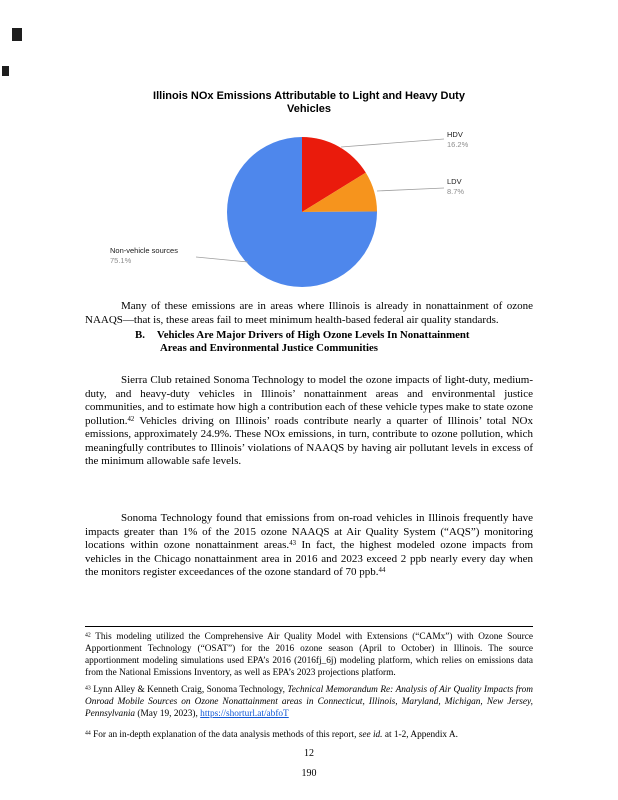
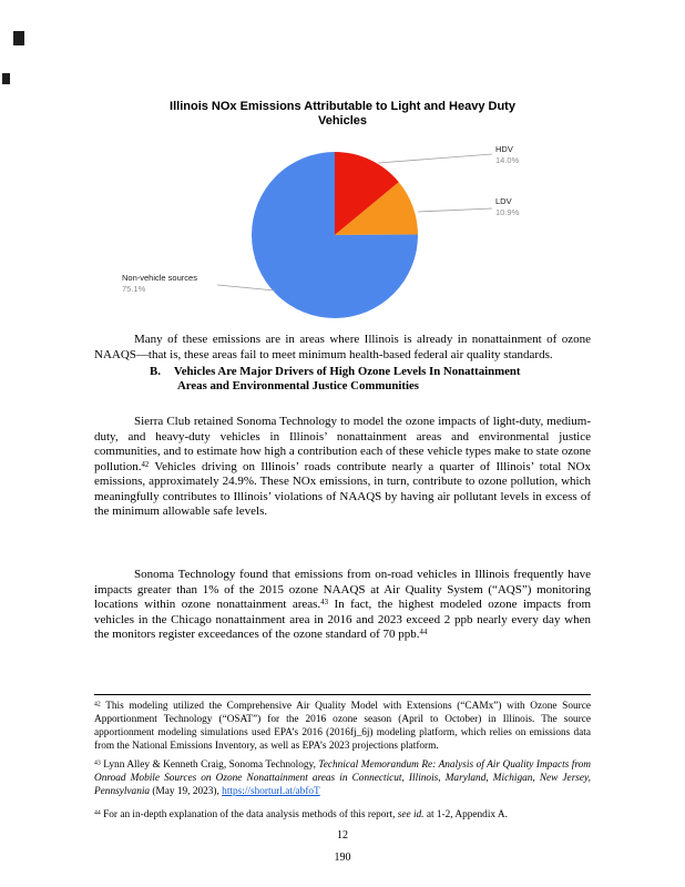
HDV: 16.2% -> 14.0%
LDV: 8.7% -> 10.9%
